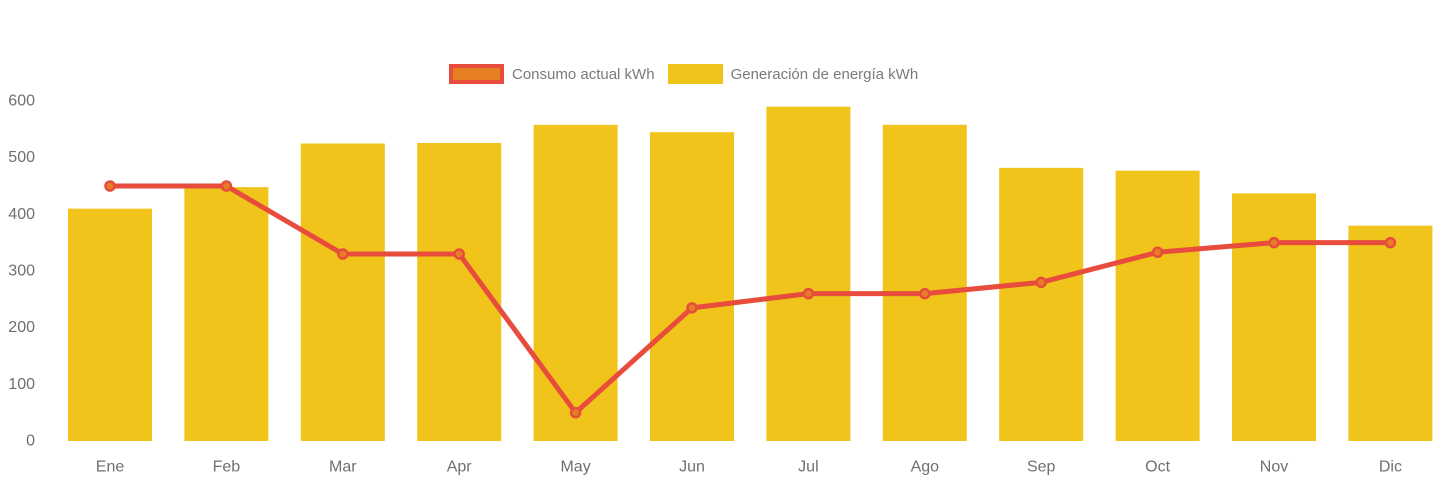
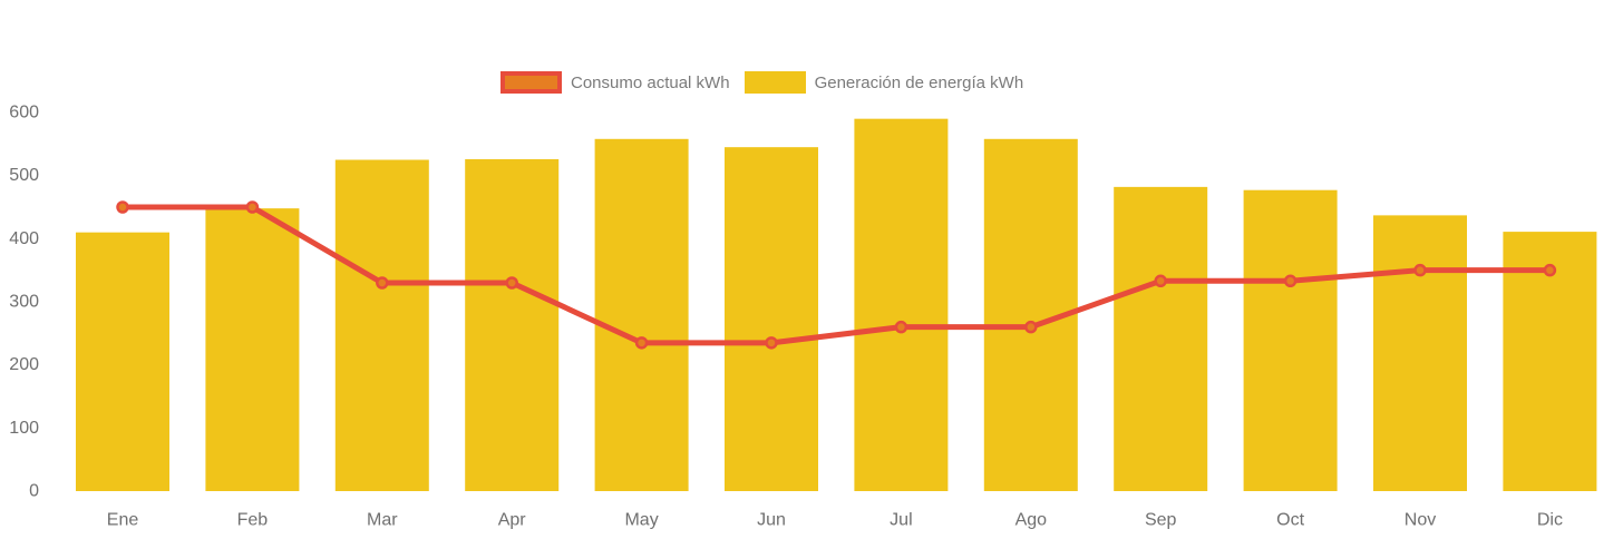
Consumo actual kWh/May: 50 -> 240
Consumo actual kWh/Sep: 280 -> 330
Generación de energía kWh/Dic: 380 -> 410
